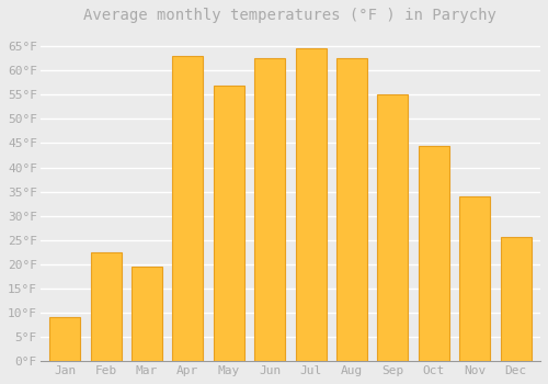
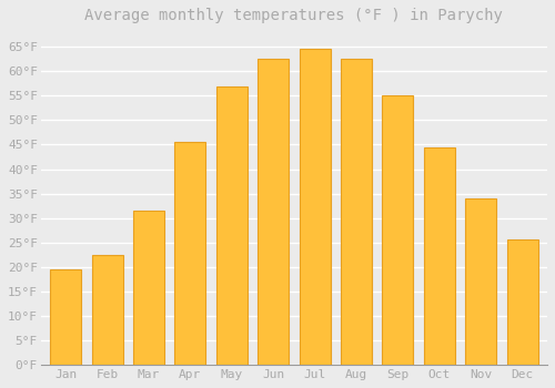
Jan: 9.0°F -> 19.5°F
Mar: 19.5°F -> 31.5°F
Apr: 63.0°F -> 45.5°F
